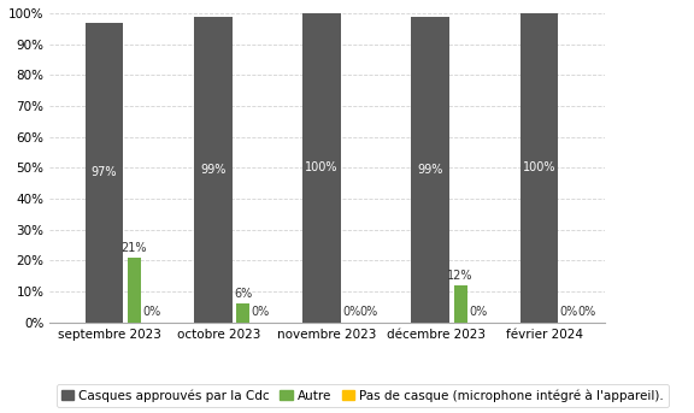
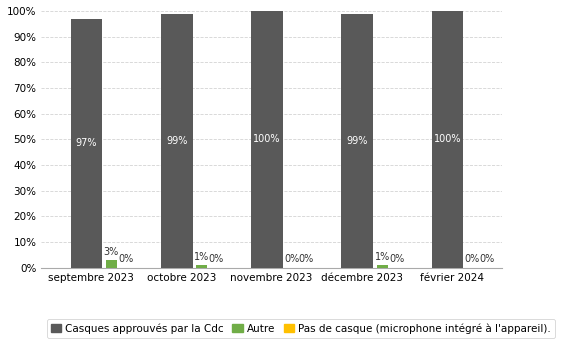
Autre/septembre 2023: 21% -> 3%
Autre/octobre 2023: 6% -> 1%
Autre/décembre 2023: 12% -> 1%
